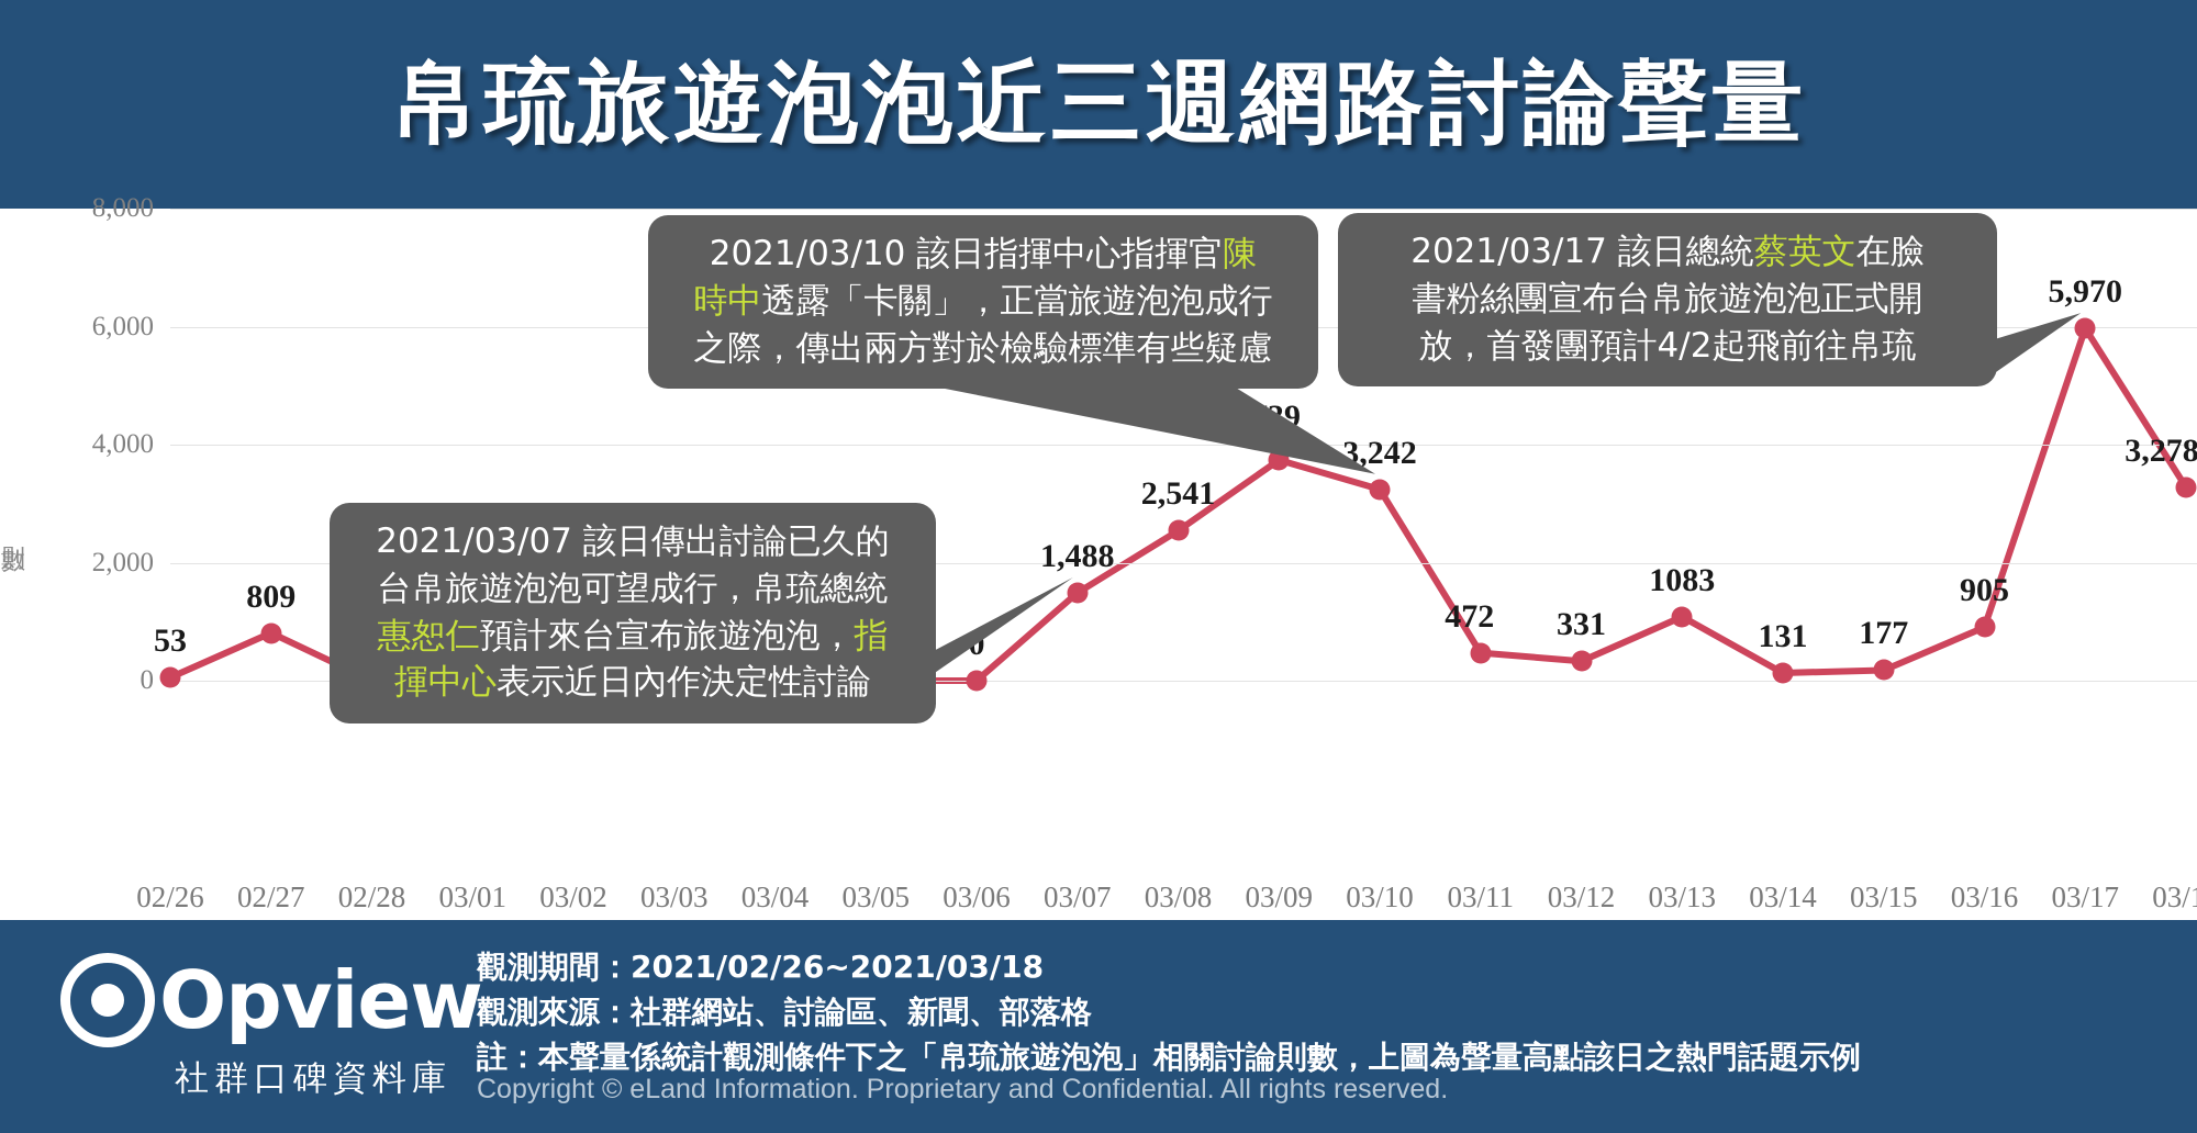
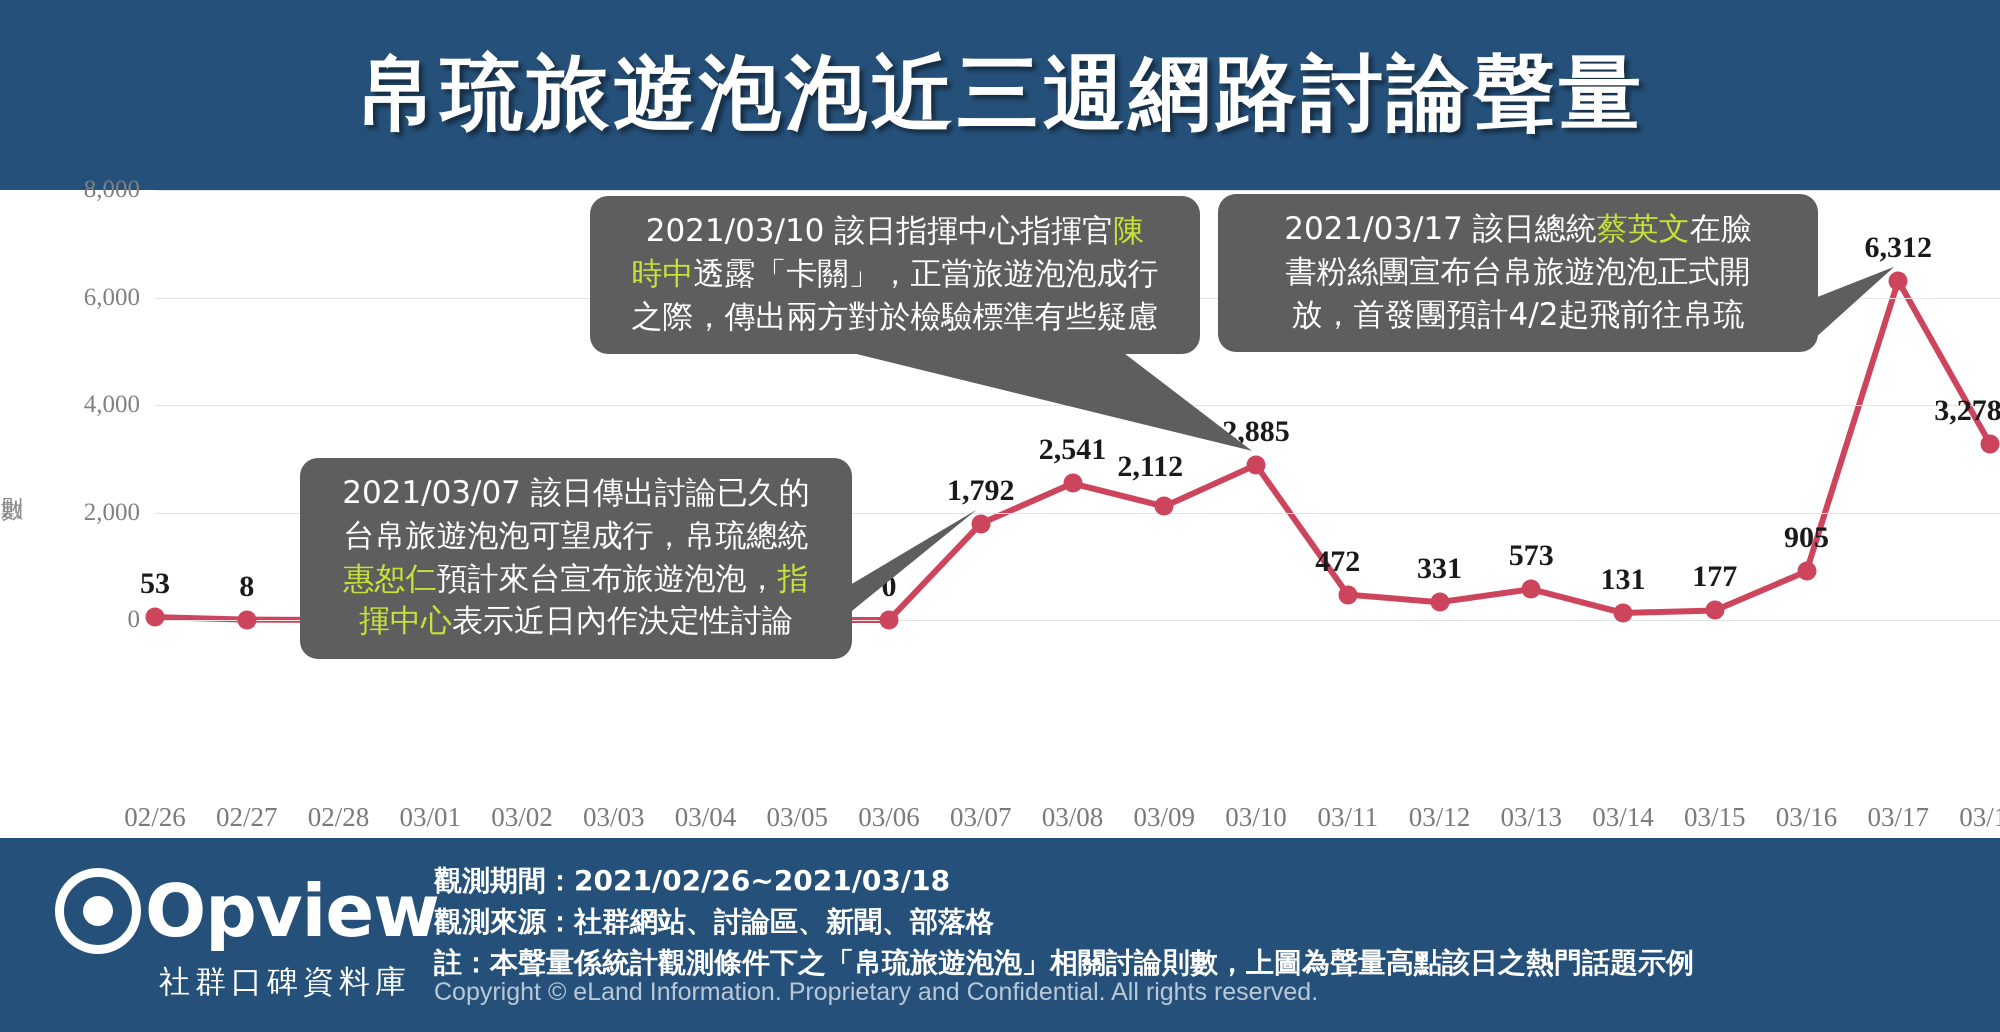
02/27: 809 -> 8
03/07: 1,488 -> 1,792
03/09: 3,739 -> 2,112
03/10: 3,242 -> 2,885
03/13: 1083 -> 573
03/17: 5,970 -> 6,312
